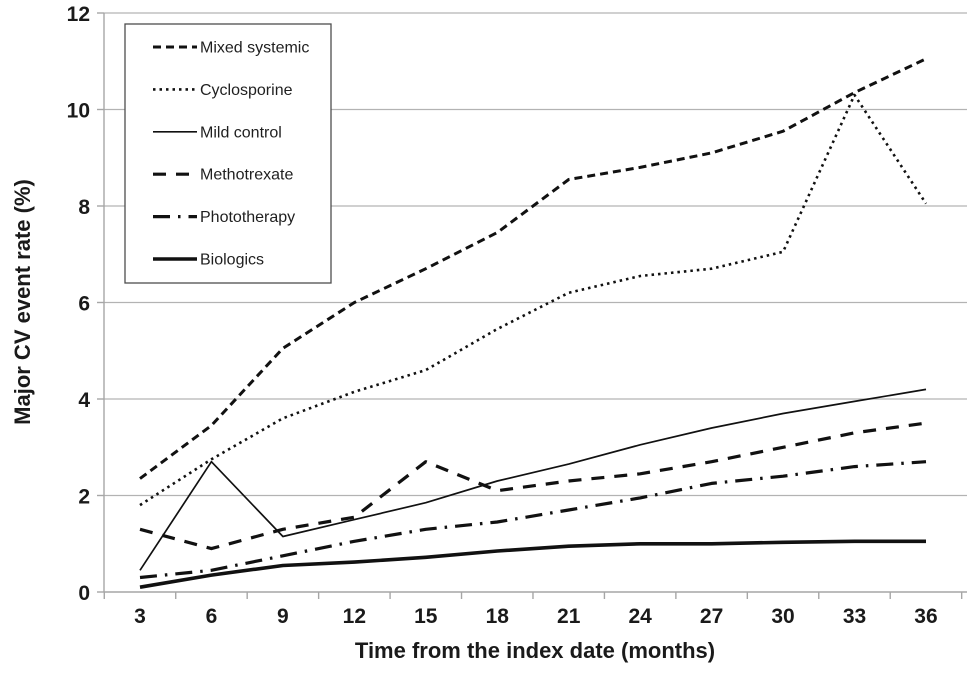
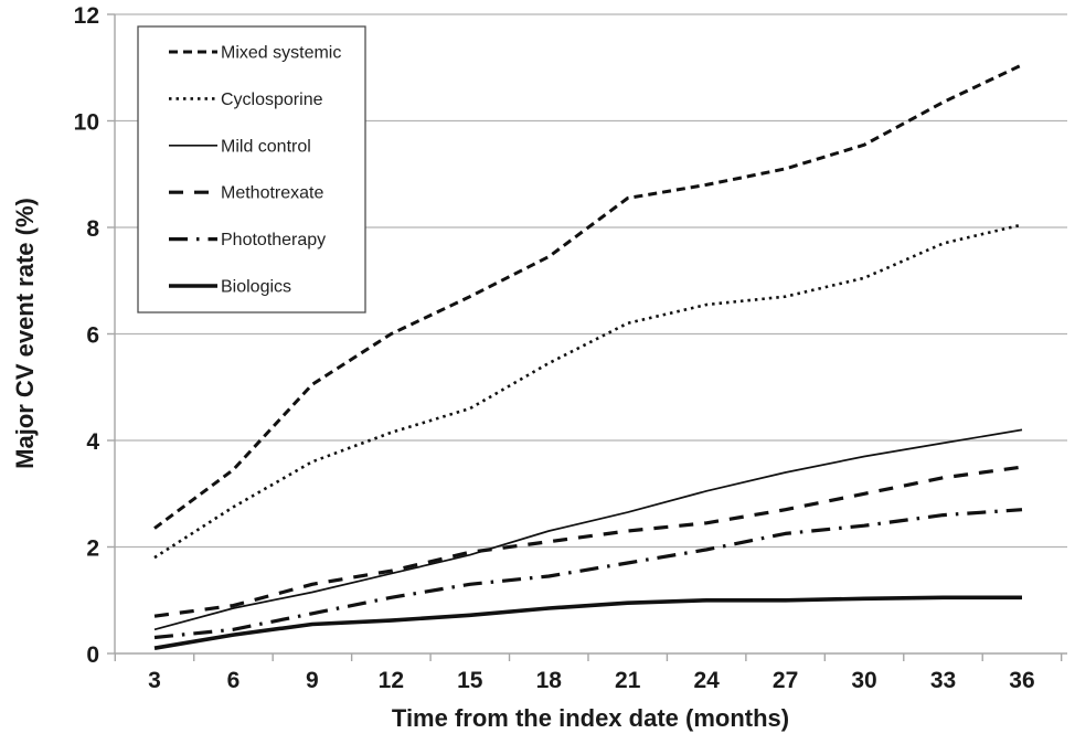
Methotrexate/3: 1.3 -> 0.7
Mild control/6: 2.7 -> 0.8
Methotrexate/15: 2.7 -> 1.9
Cyclosporine/33: 10.3 -> 7.7
